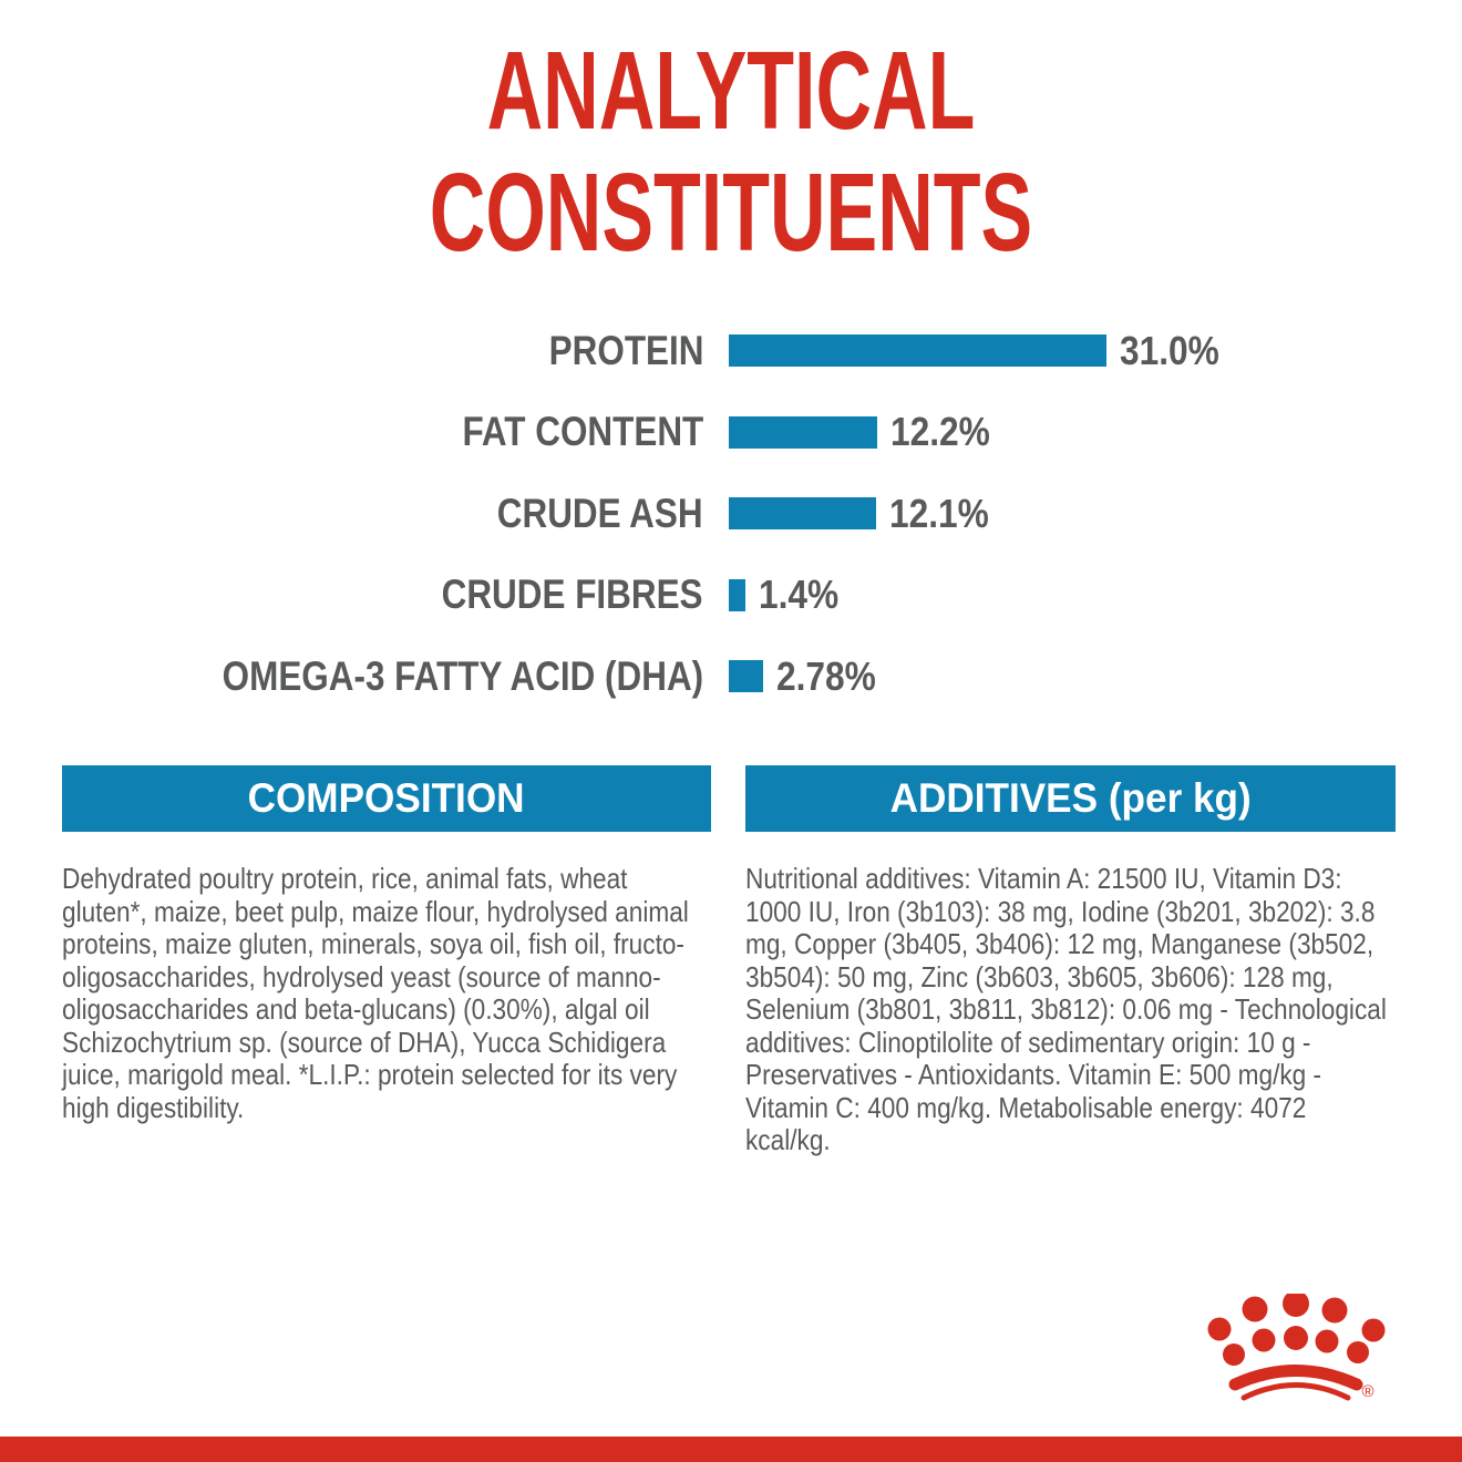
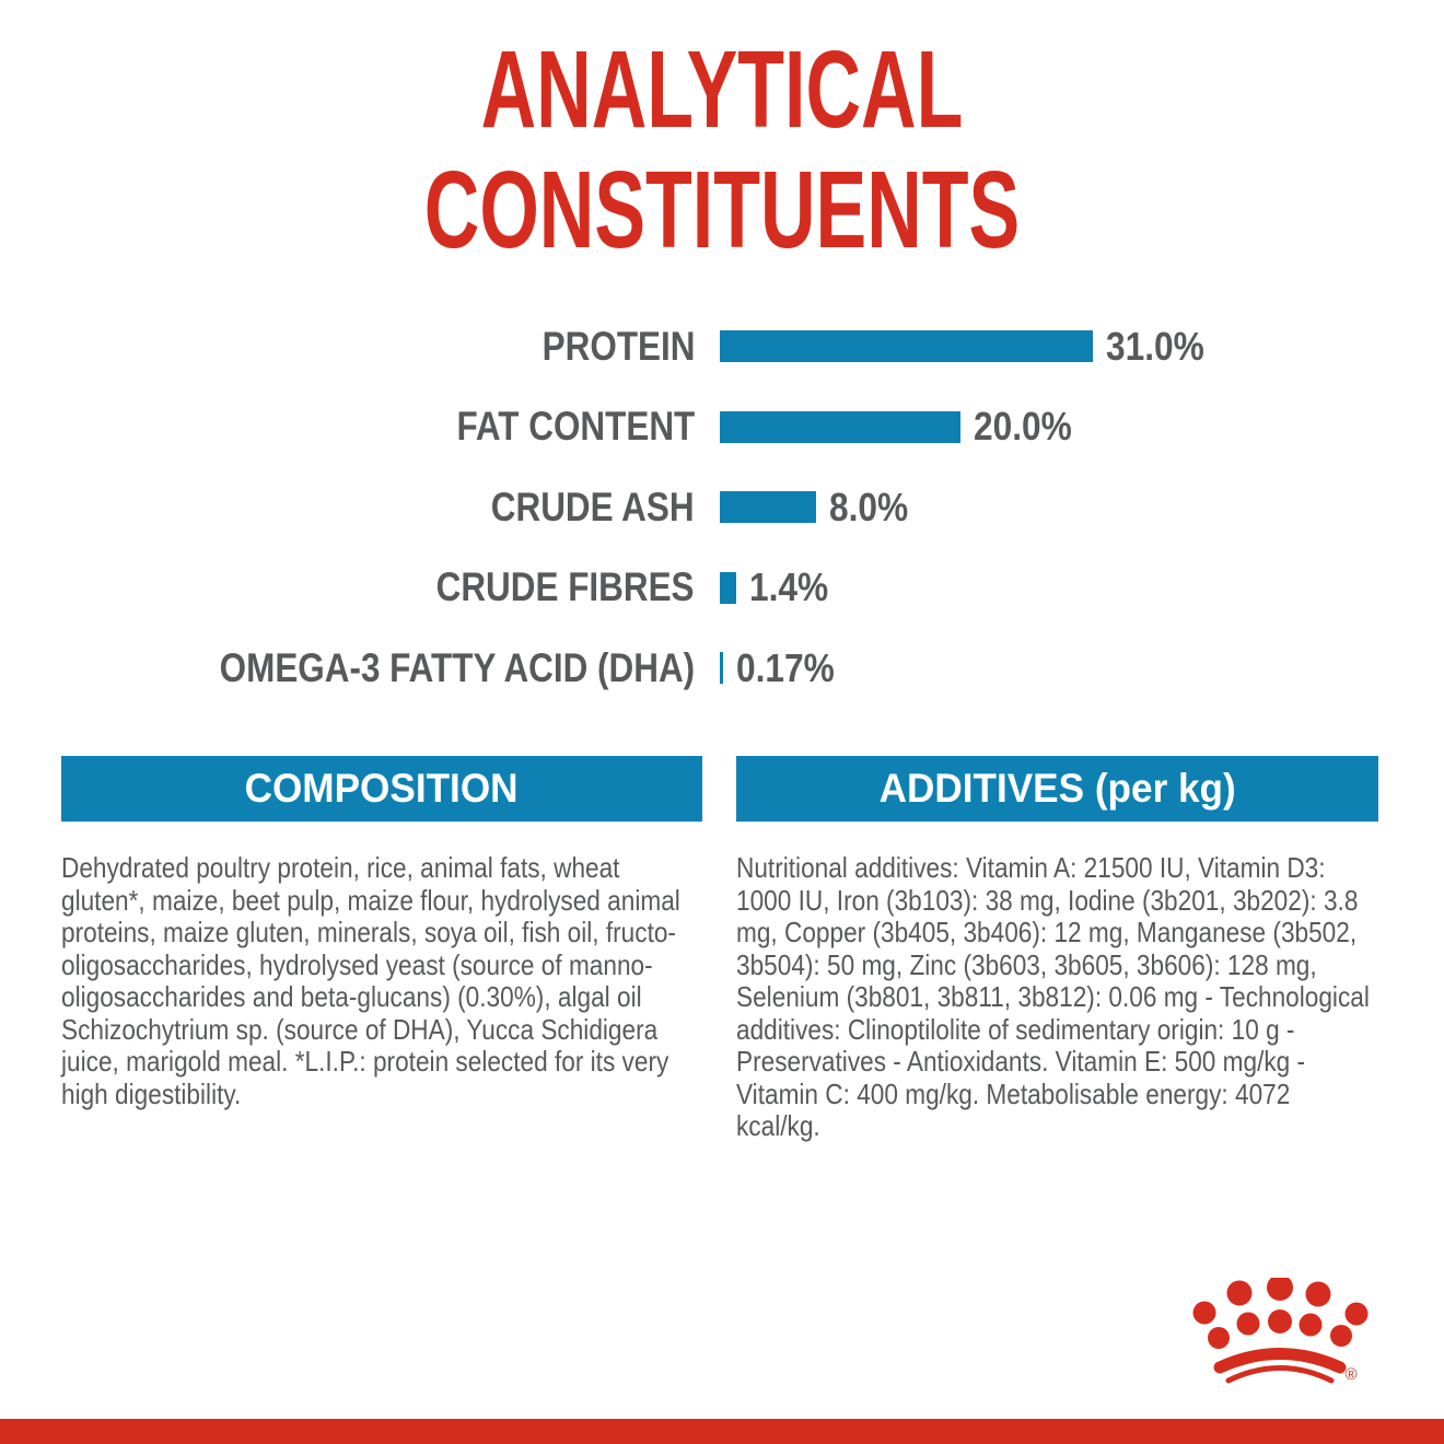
FAT CONTENT: 12.2% -> 20.0%
CRUDE ASH: 12.1% -> 8.0%
OMEGA-3 FATTY ACID (DHA): 2.78% -> 0.17%
